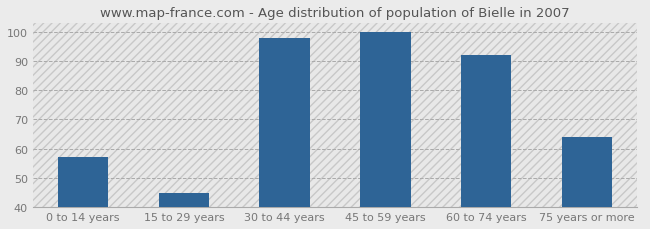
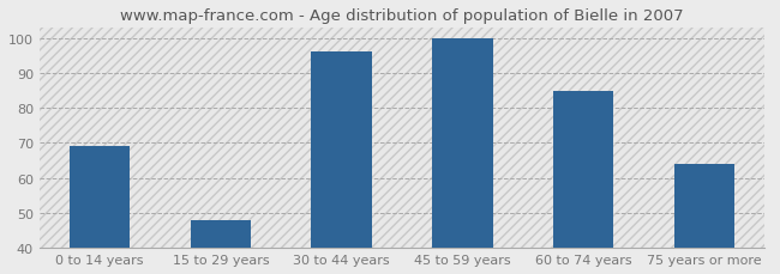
0 to 14 years: 57 -> 69
15 to 29 years: 45 -> 48
30 to 44 years: 98 -> 96
60 to 74 years: 92 -> 85
